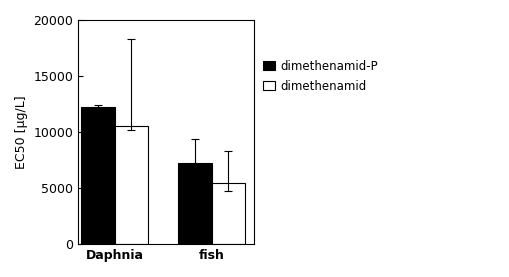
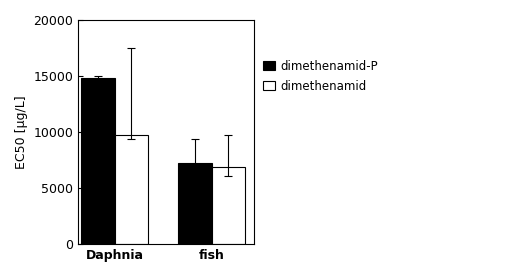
dimethenamid-P/Daphnia: 12200 -> 14800
dimethenamid/Daphnia: 10500 -> 9700
dimethenamid/fish: 5500 -> 6900
